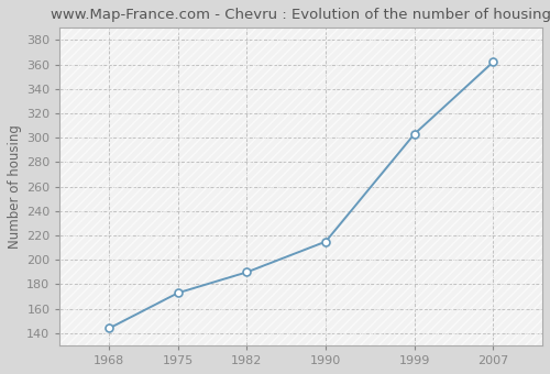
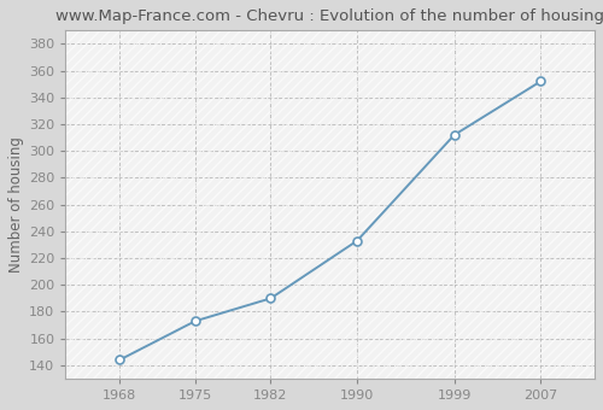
1990: 215 -> 233
1999: 303 -> 312
2007: 362 -> 352
